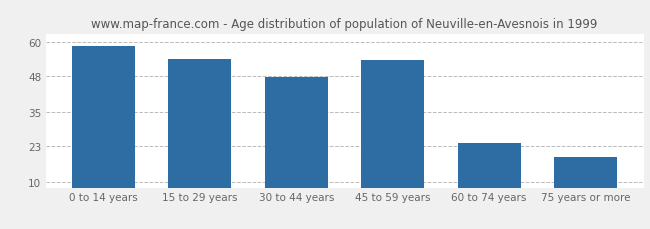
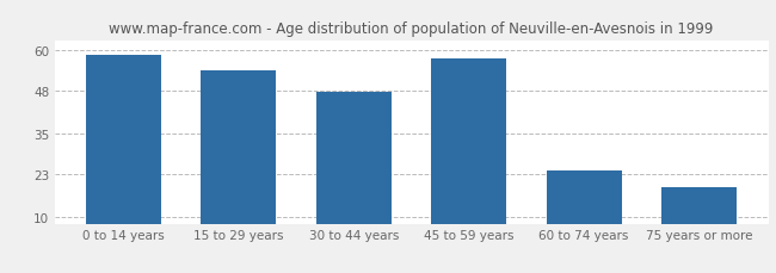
45 to 59 years: 53.5 -> 57.5
